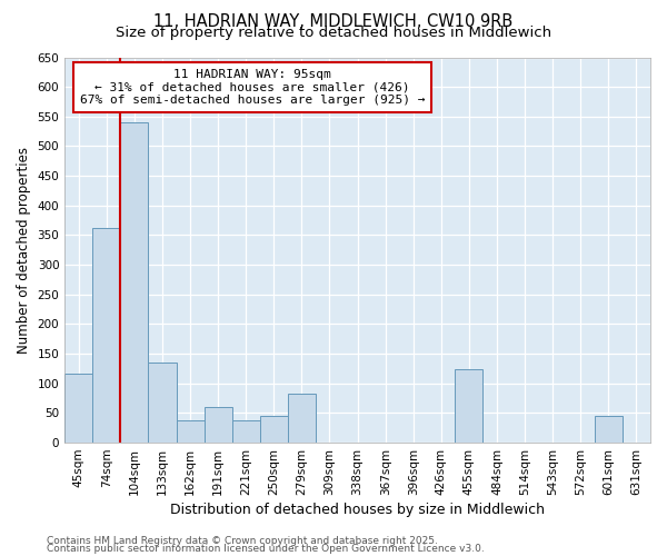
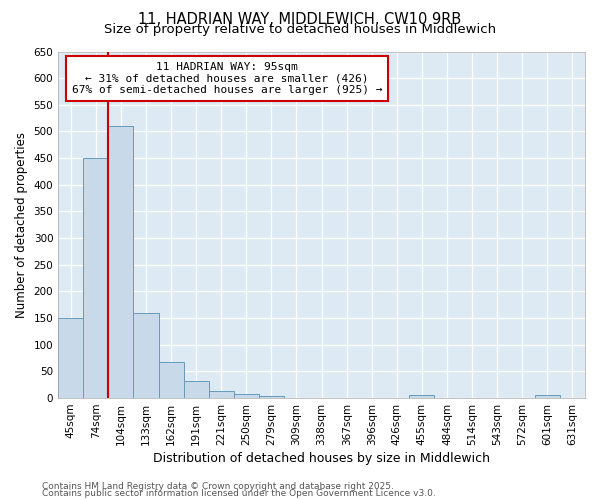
45sqm: 116 -> 150
74sqm: 362 -> 450
104sqm: 540 -> 510
133sqm: 136 -> 160
162sqm: 38 -> 68
191sqm: 60 -> 32
221sqm: 38 -> 13
250sqm: 46 -> 8
279sqm: 82 -> 4
455sqm: 124 -> 5
601sqm: 46 -> 5
